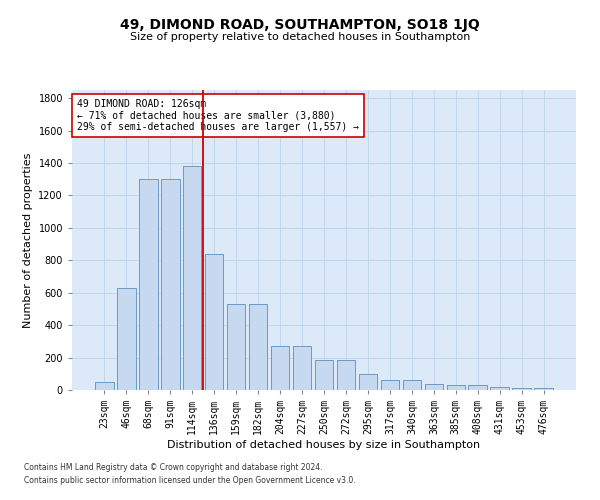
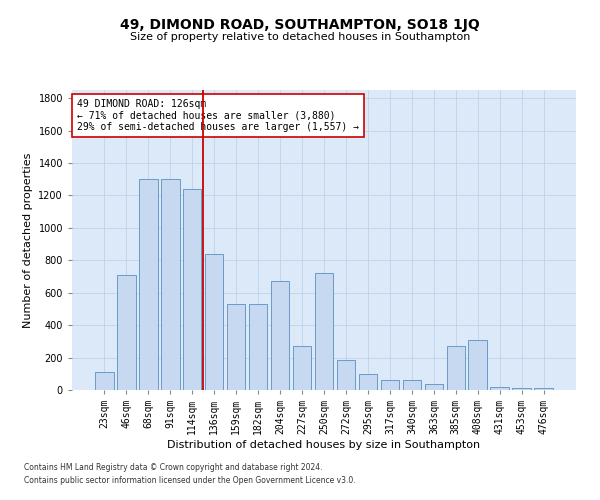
23sqm: 50 -> 110
46sqm: 630 -> 710
114sqm: 1380 -> 1240
204sqm: 270 -> 670
250sqm: 180 -> 720
385sqm: 30 -> 270
408sqm: 30 -> 310
